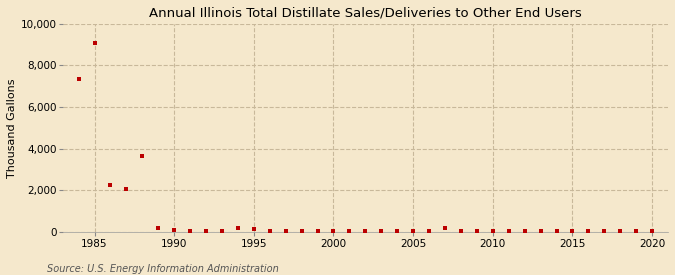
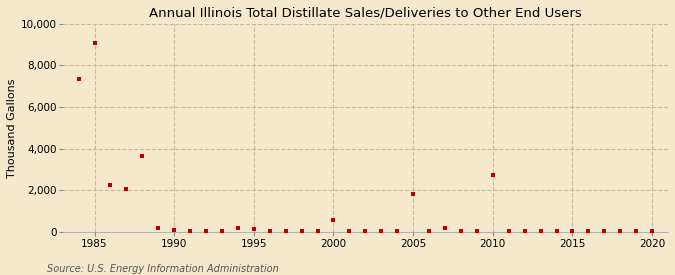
2000: 50 -> 550
2005: 50 -> 1,800
2010: 50 -> 2,750
